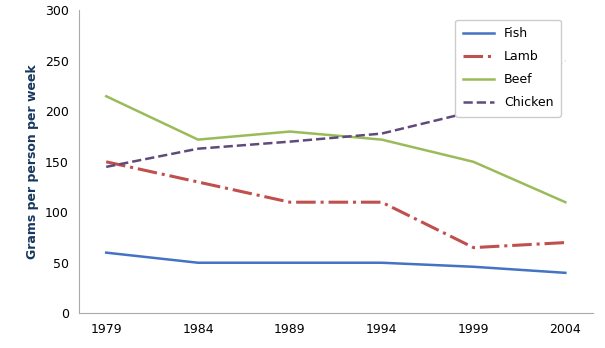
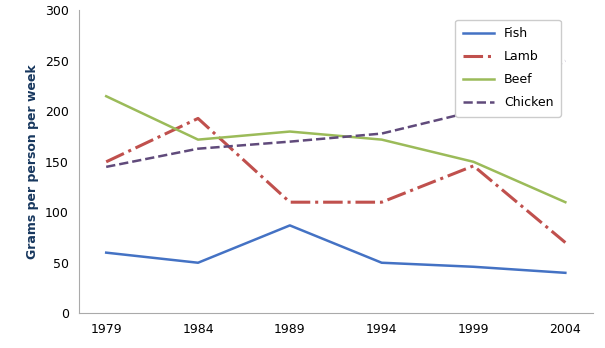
Lamb/1984: 130 -> 193
Fish/1989: 50 -> 87
Lamb/1999: 65 -> 146
